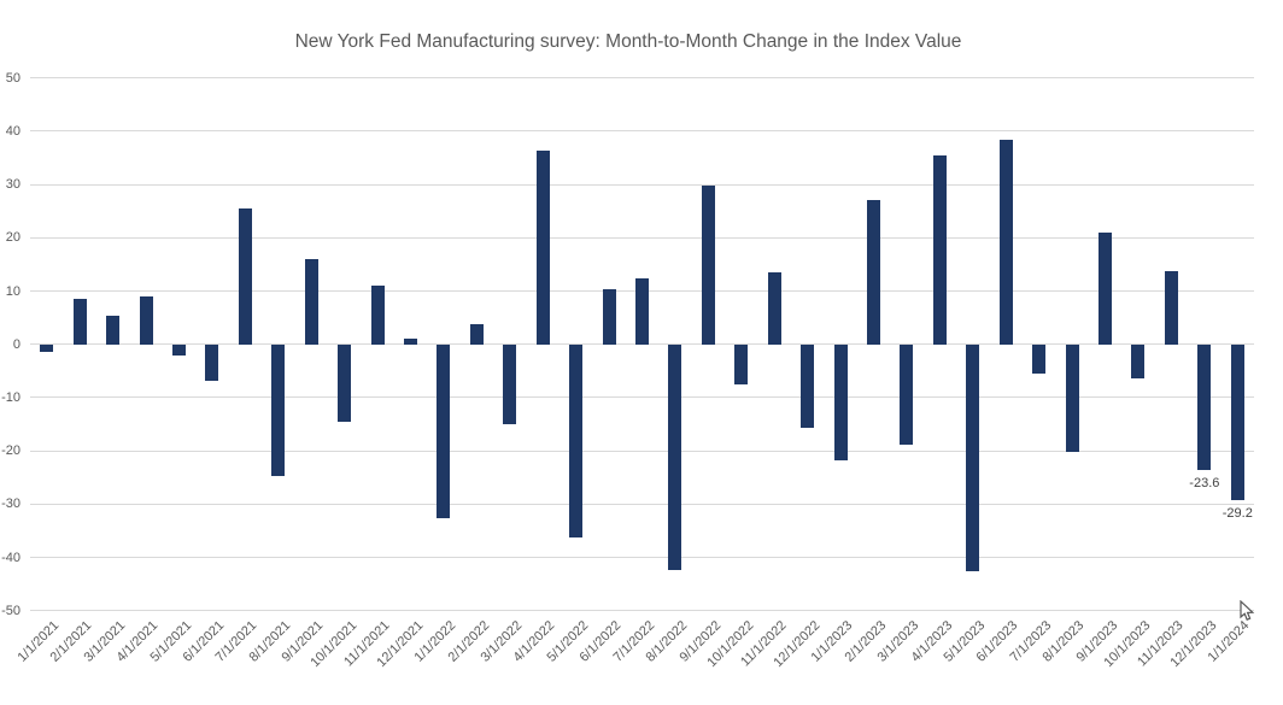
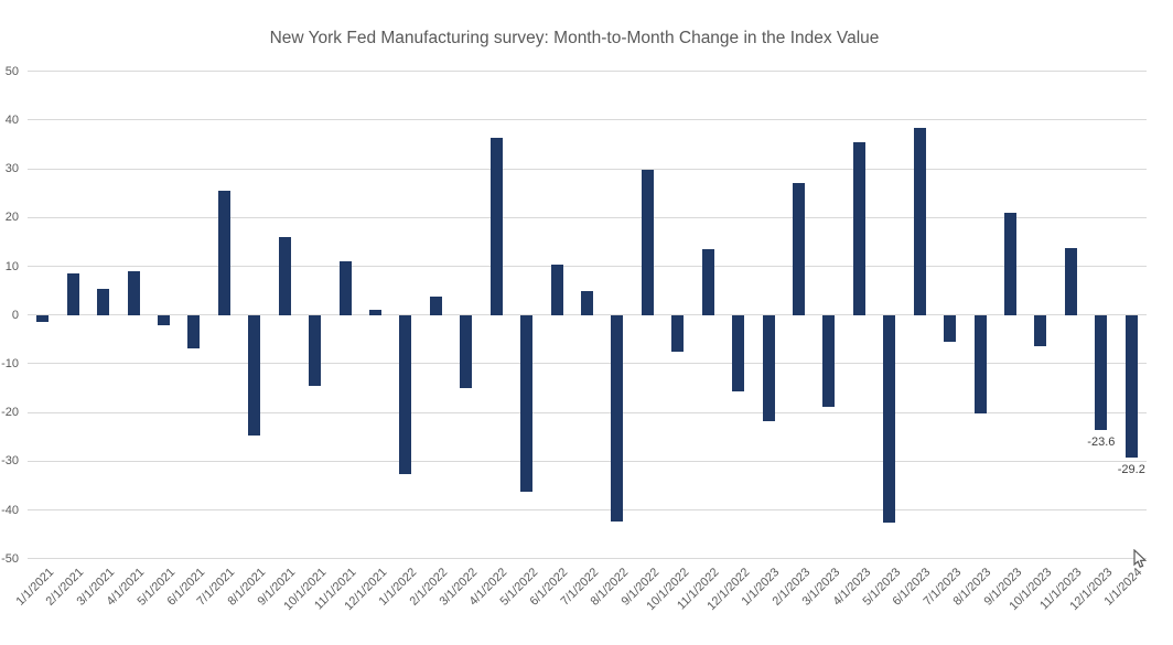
7/1/2022: 12 -> 5
